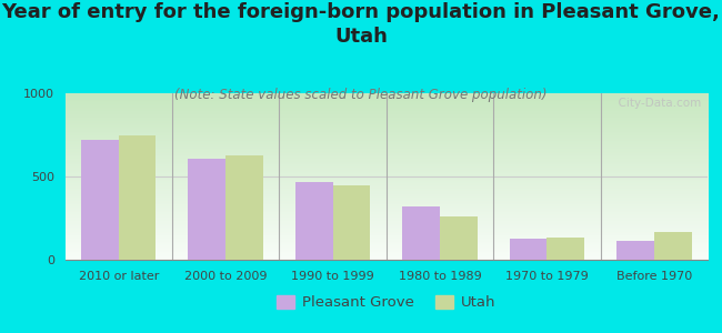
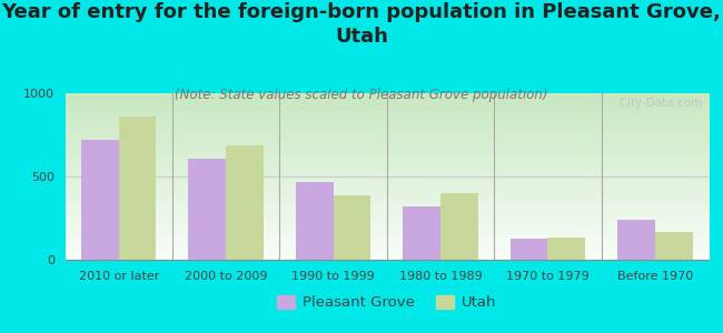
Utah/2010 or later: 750 -> 860
Utah/2000 to 2009: 620 -> 690
Utah/1990 to 1999: 450 -> 390
Utah/1980 to 1989: 260 -> 400
Pleasant Grove/Before 1970: 120 -> 240
